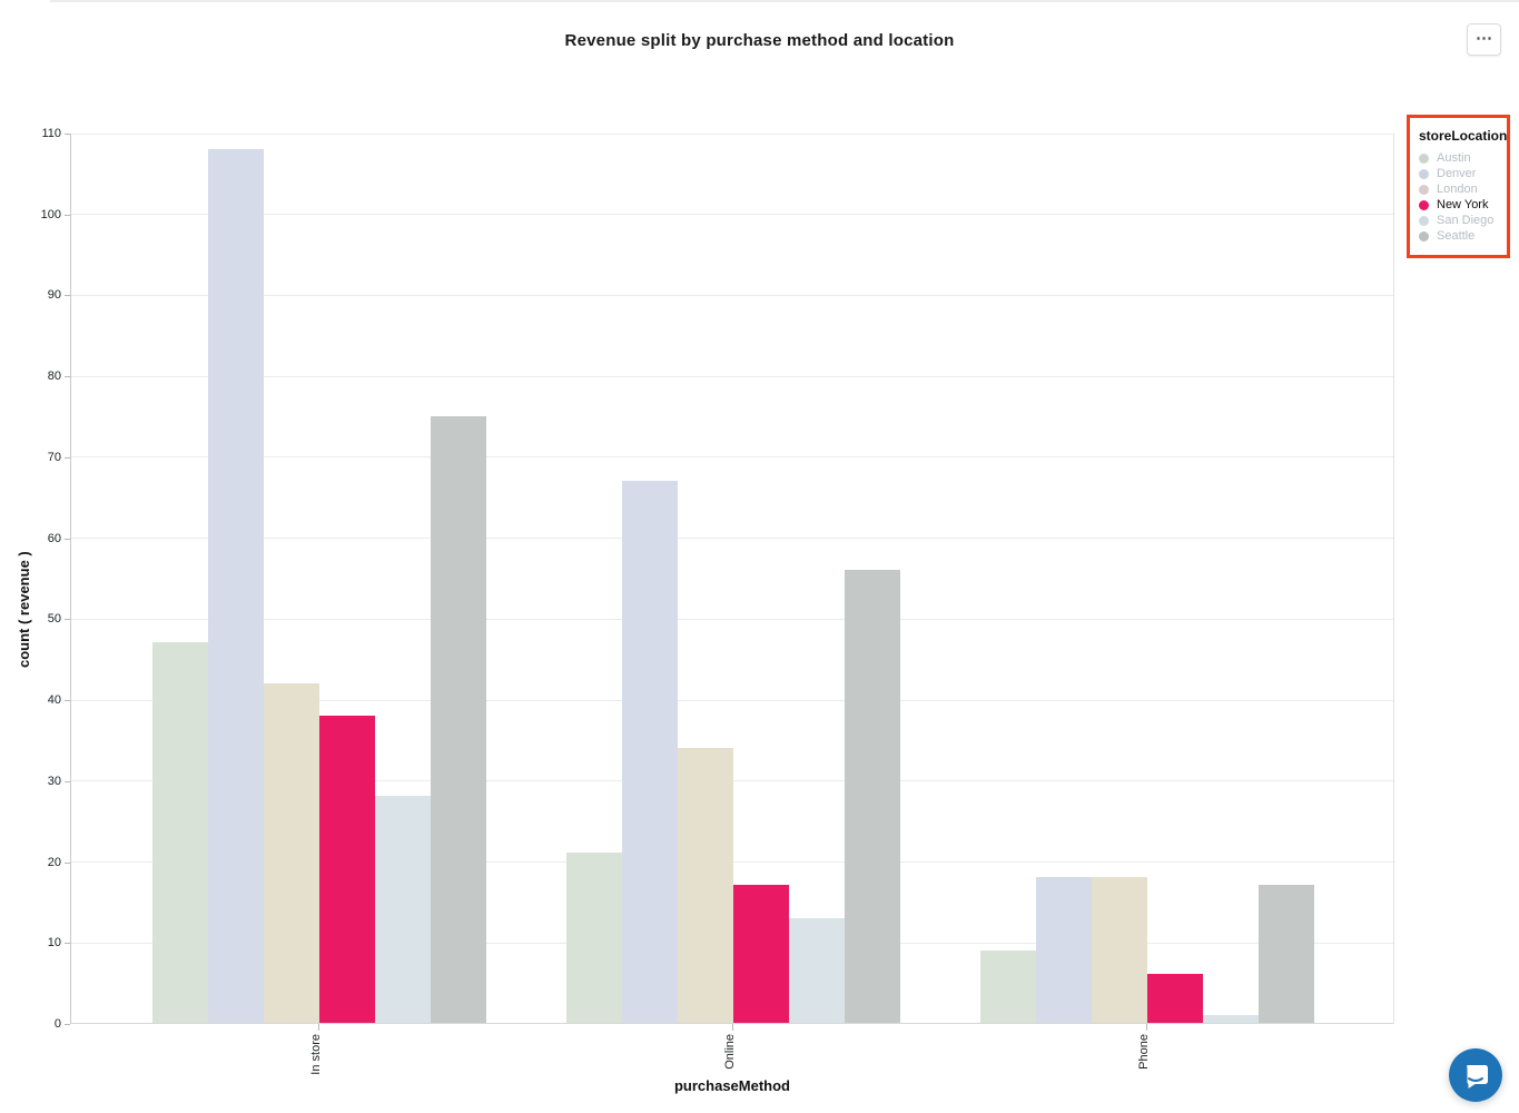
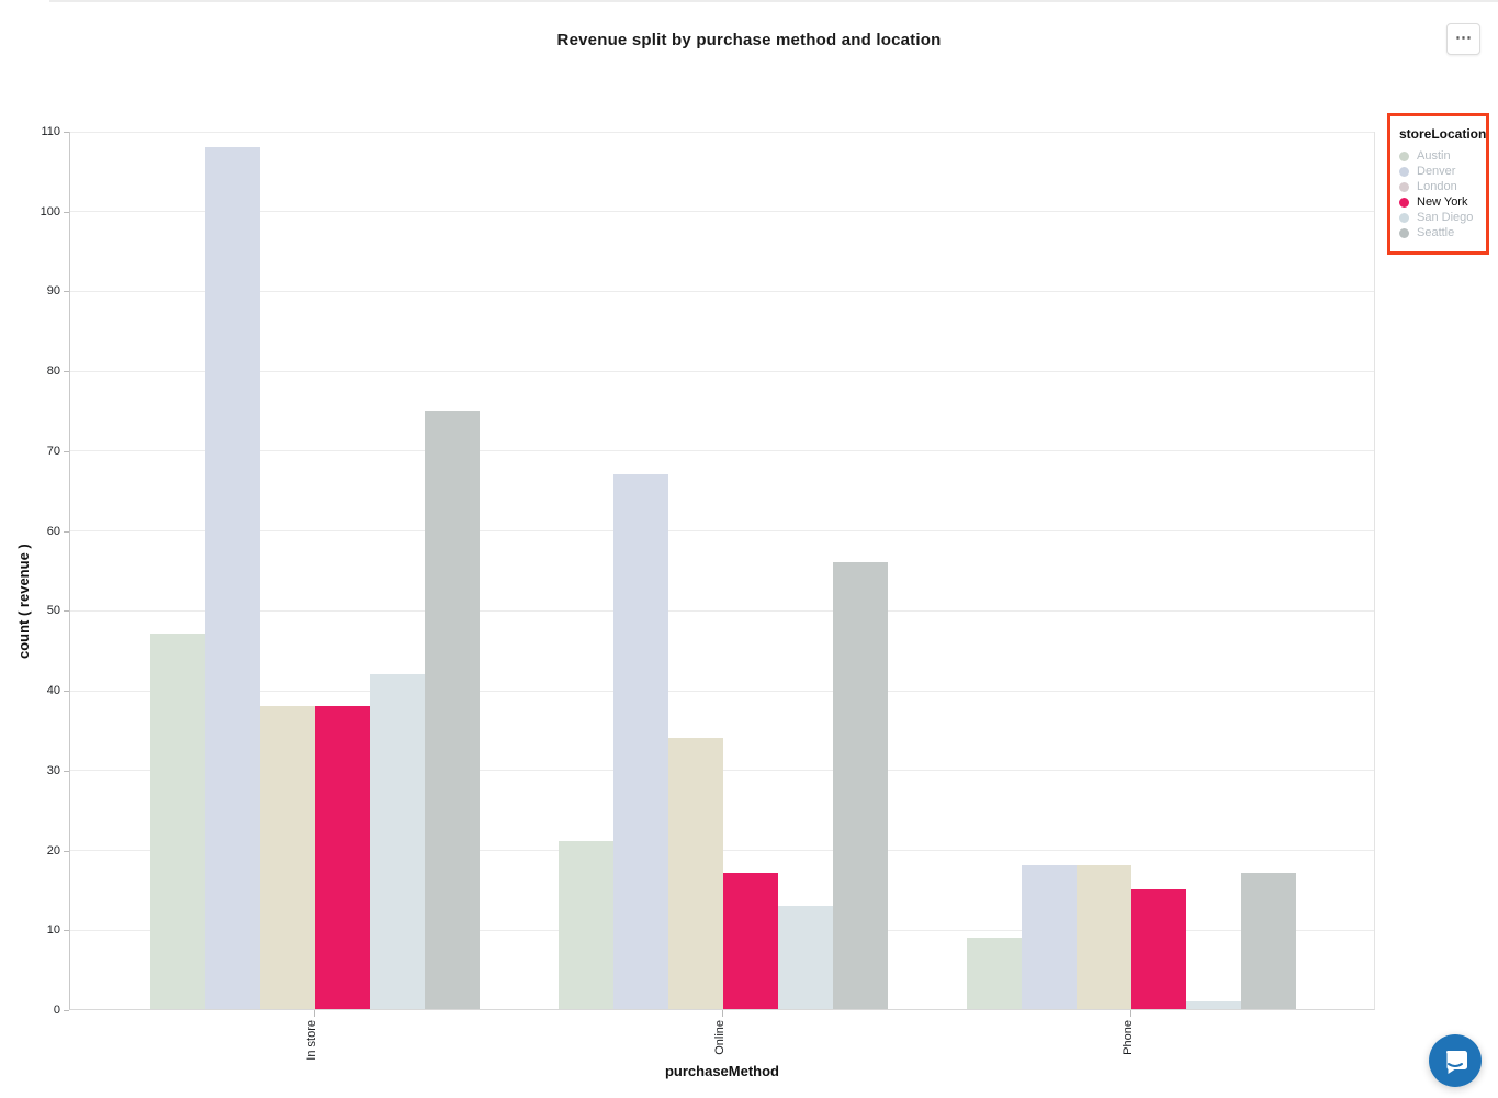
London/In store: 42 -> 38
San Diego/In store: 28 -> 42
New York/Phone: 6 -> 15
